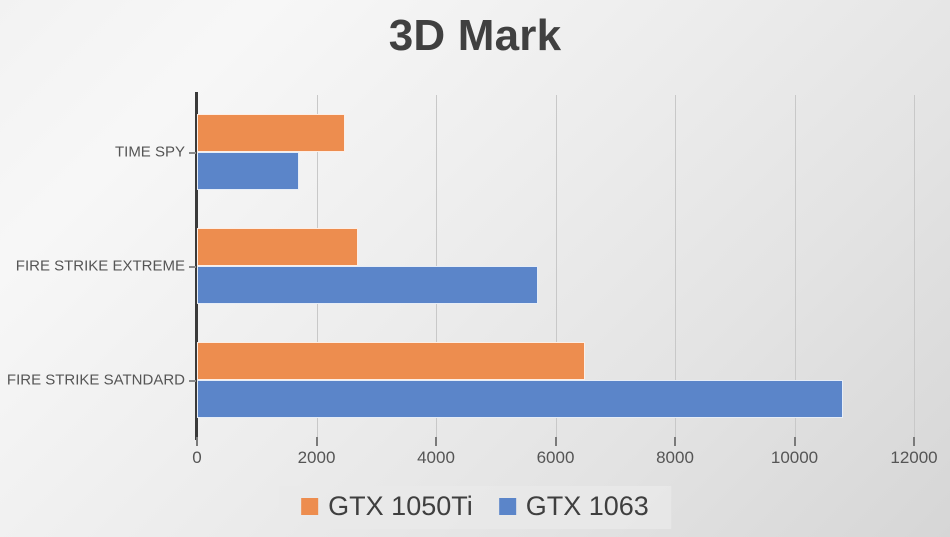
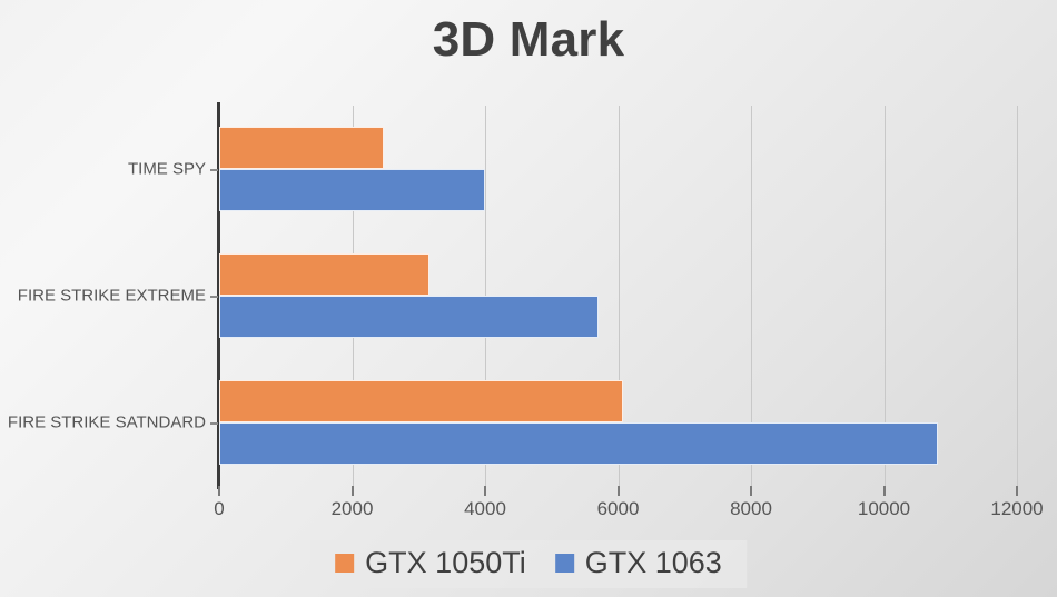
GTX 1063/TIME SPY: 1700 -> 4000
GTX 1050Ti/FIRE STRIKE EXTREME: 2700 -> 3200
GTX 1050Ti/FIRE STRIKE SATNDARD: 6500 -> 6100
